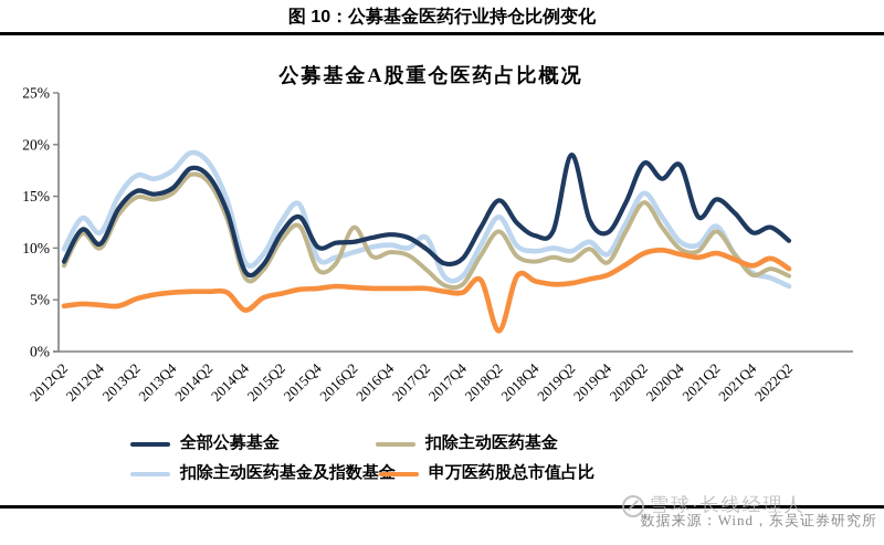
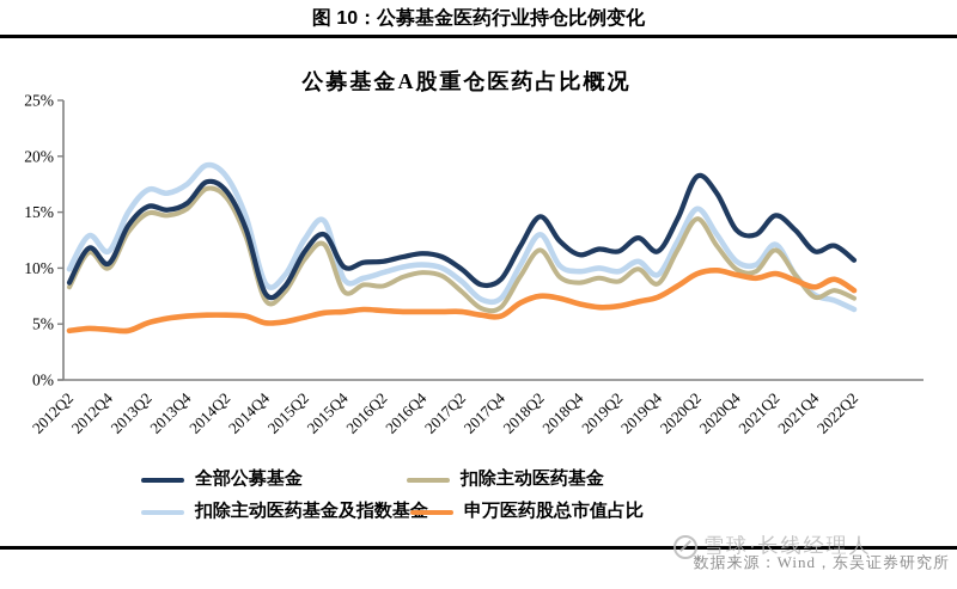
申万医药股总市值占比/2014Q4: 4% -> 5%
扣除主动医药基金/2016Q2: 12% -> 8%
扣除主动医药基金及指数基金/2017Q2: 11% -> 9%
申万医药股总市值占比/2018Q2: 2% -> 8%
全部公募基金/2019Q2: 19% -> 12%
全部公募基金/2020Q4: 18% -> 13%
